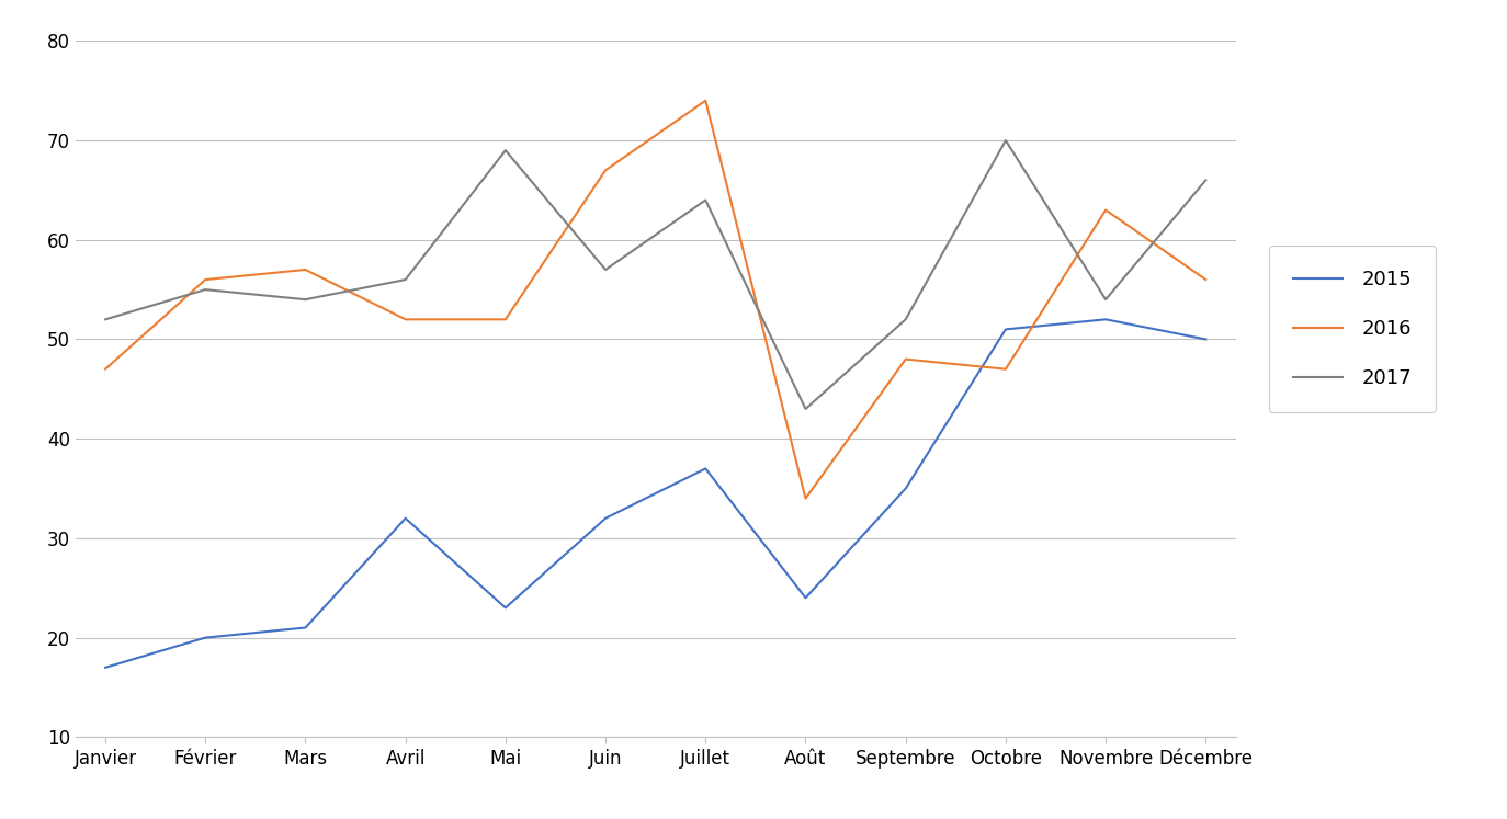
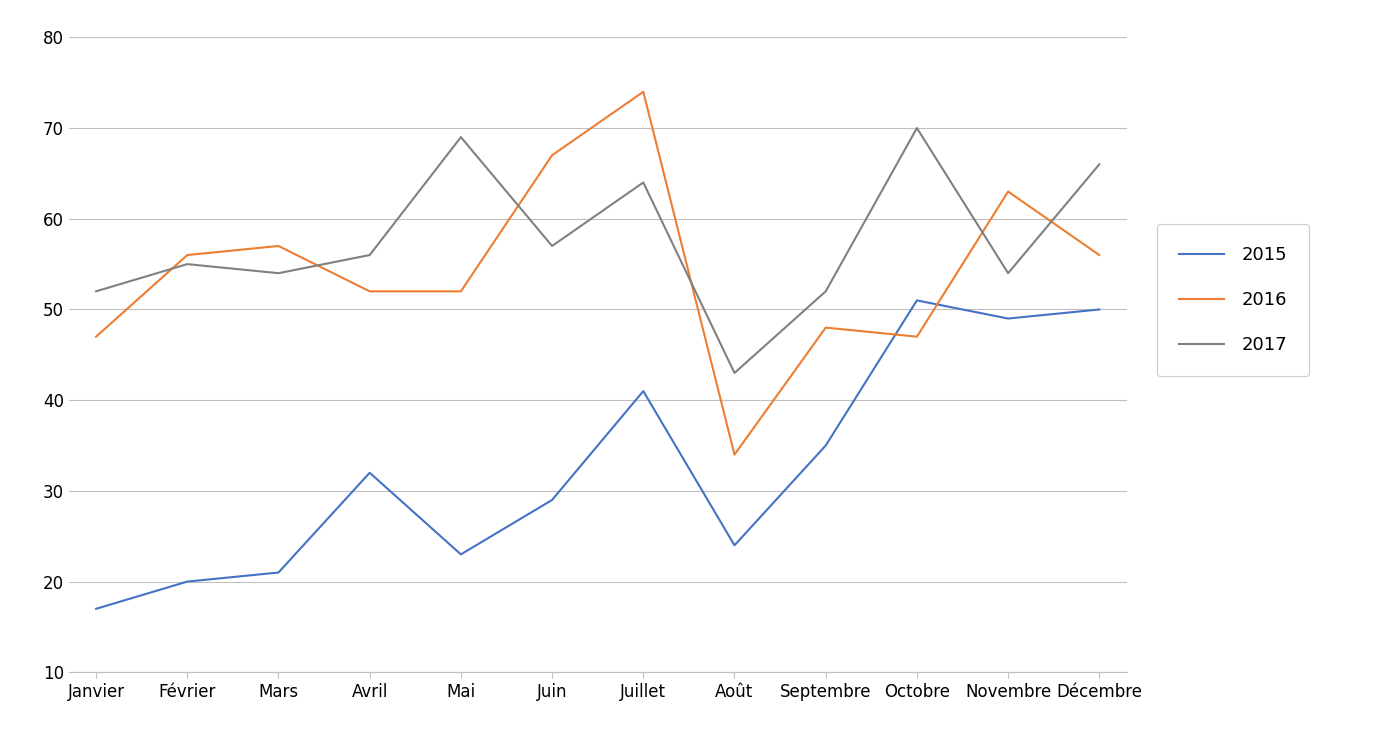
2015/Juin: 32 -> 29
2015/Juillet: 37 -> 41
2015/Novembre: 52 -> 49
